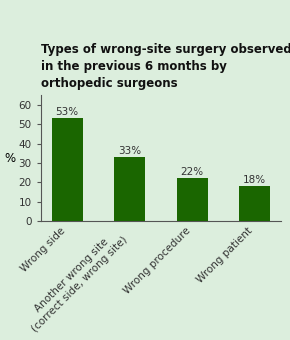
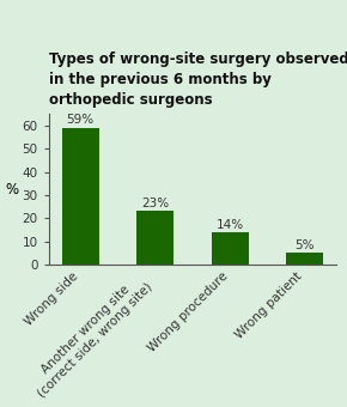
Wrong side: 53% -> 59%
Another wrong site (correct side, wrong site): 33% -> 23%
Wrong procedure: 22% -> 14%
Wrong patient: 18% -> 5%
